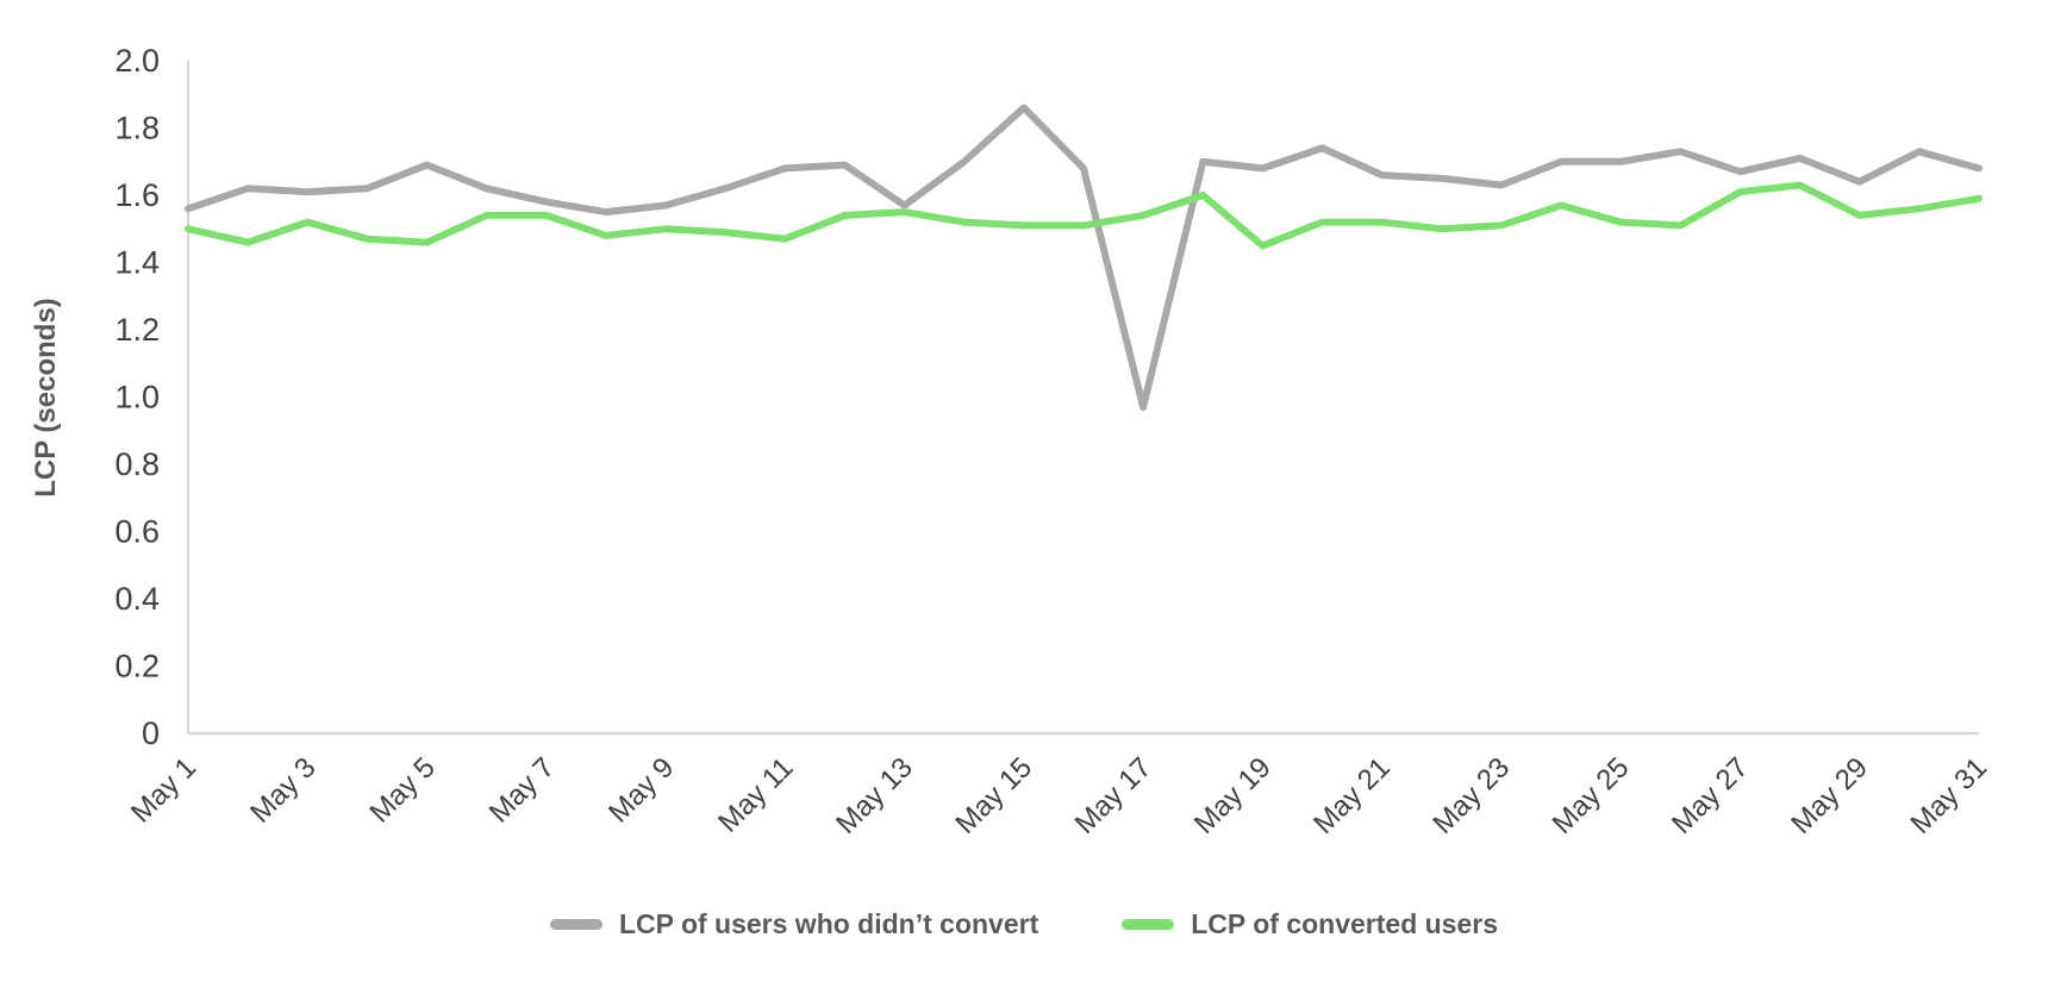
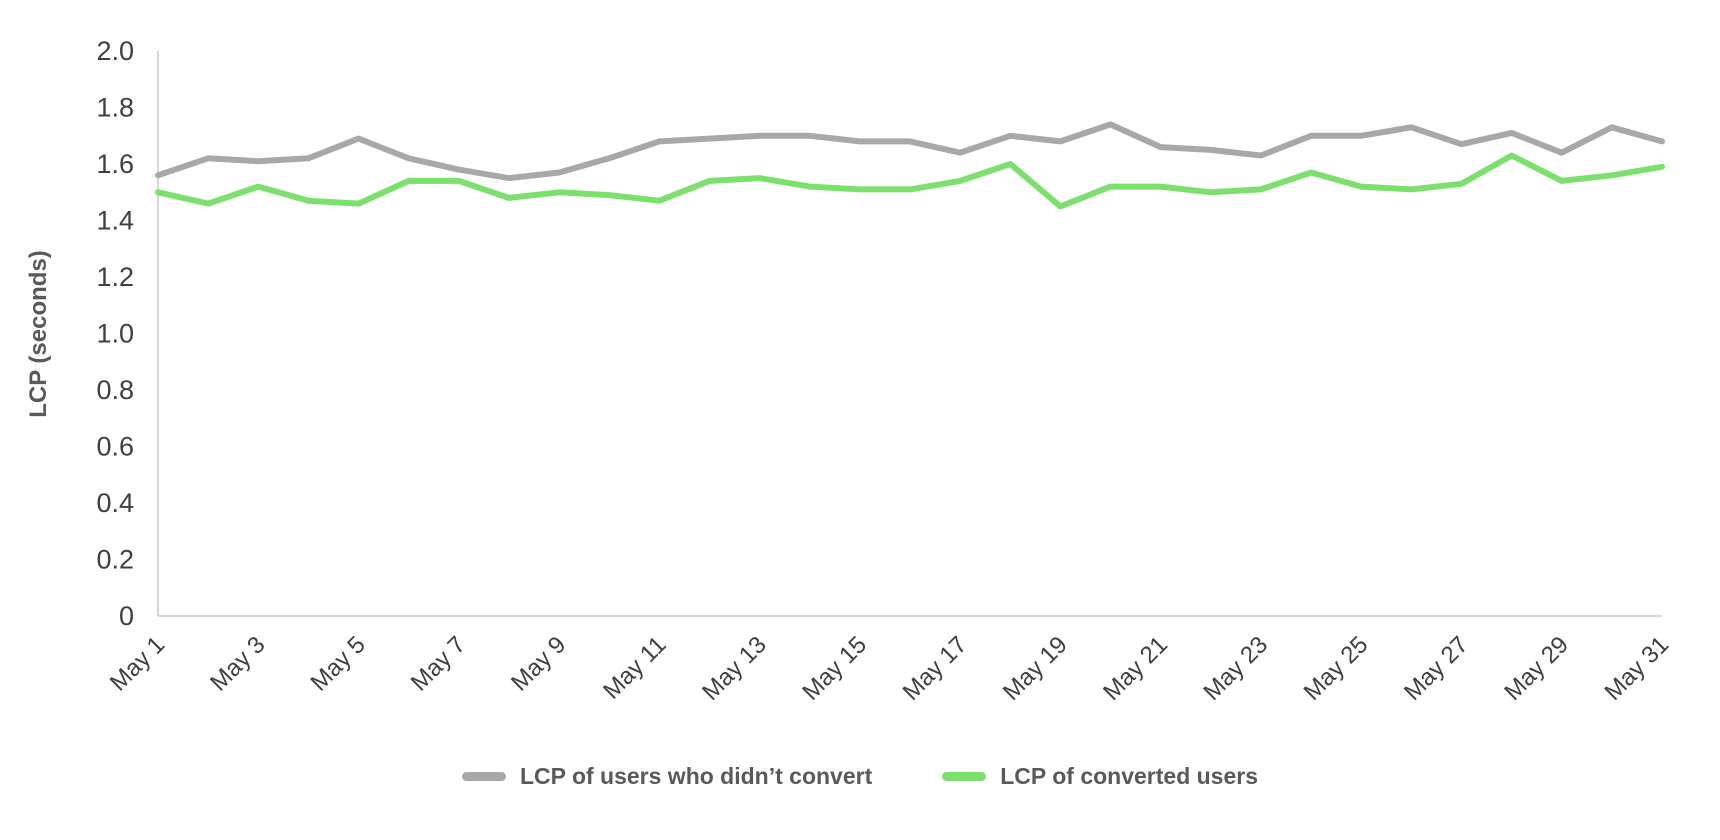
LCP of users who didn’t convert/May 13: 1.57 -> 1.70
LCP of users who didn’t convert/May 15: 1.86 -> 1.68
LCP of users who didn’t convert/May 17: 0.97 -> 1.64
LCP of converted users/May 27: 1.61 -> 1.53
